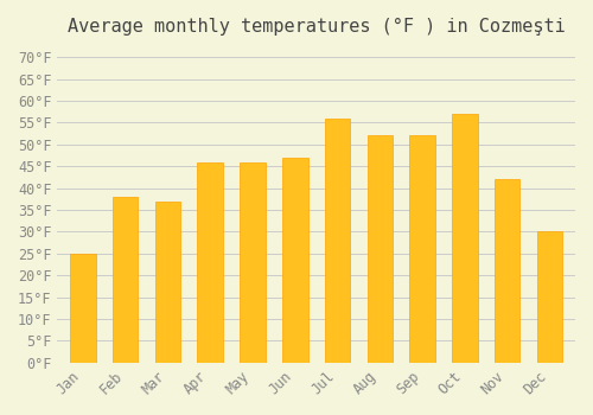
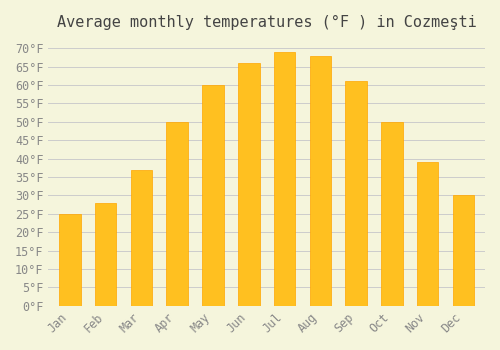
Feb: 38°F -> 28°F
Apr: 46°F -> 50°F
May: 46°F -> 60°F
Jun: 47°F -> 66°F
Jul: 56°F -> 69°F
Aug: 52°F -> 68°F
Sep: 52°F -> 61°F
Oct: 57°F -> 50°F
Nov: 42°F -> 39°F
